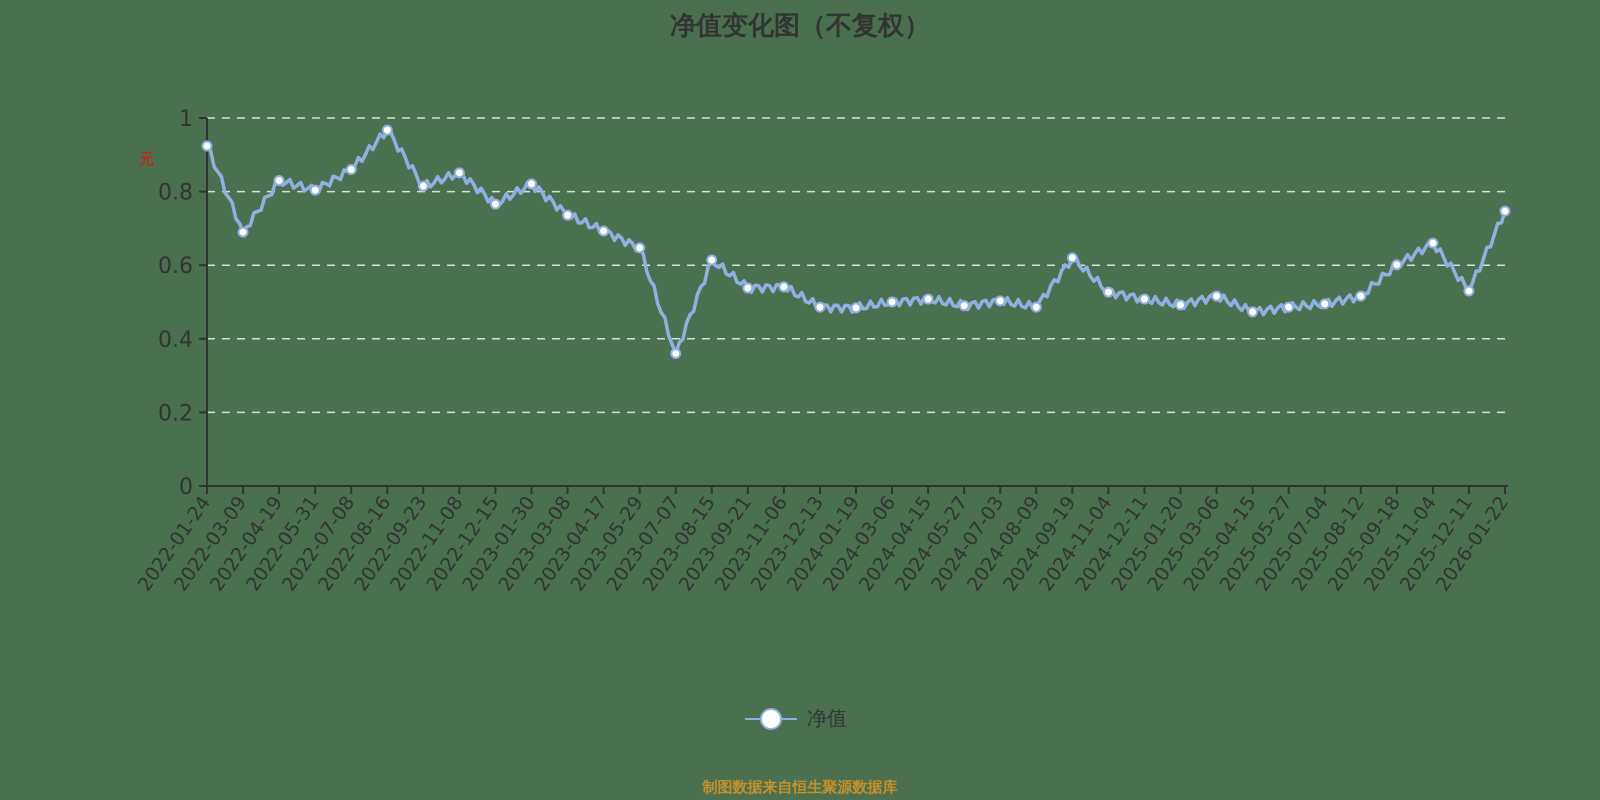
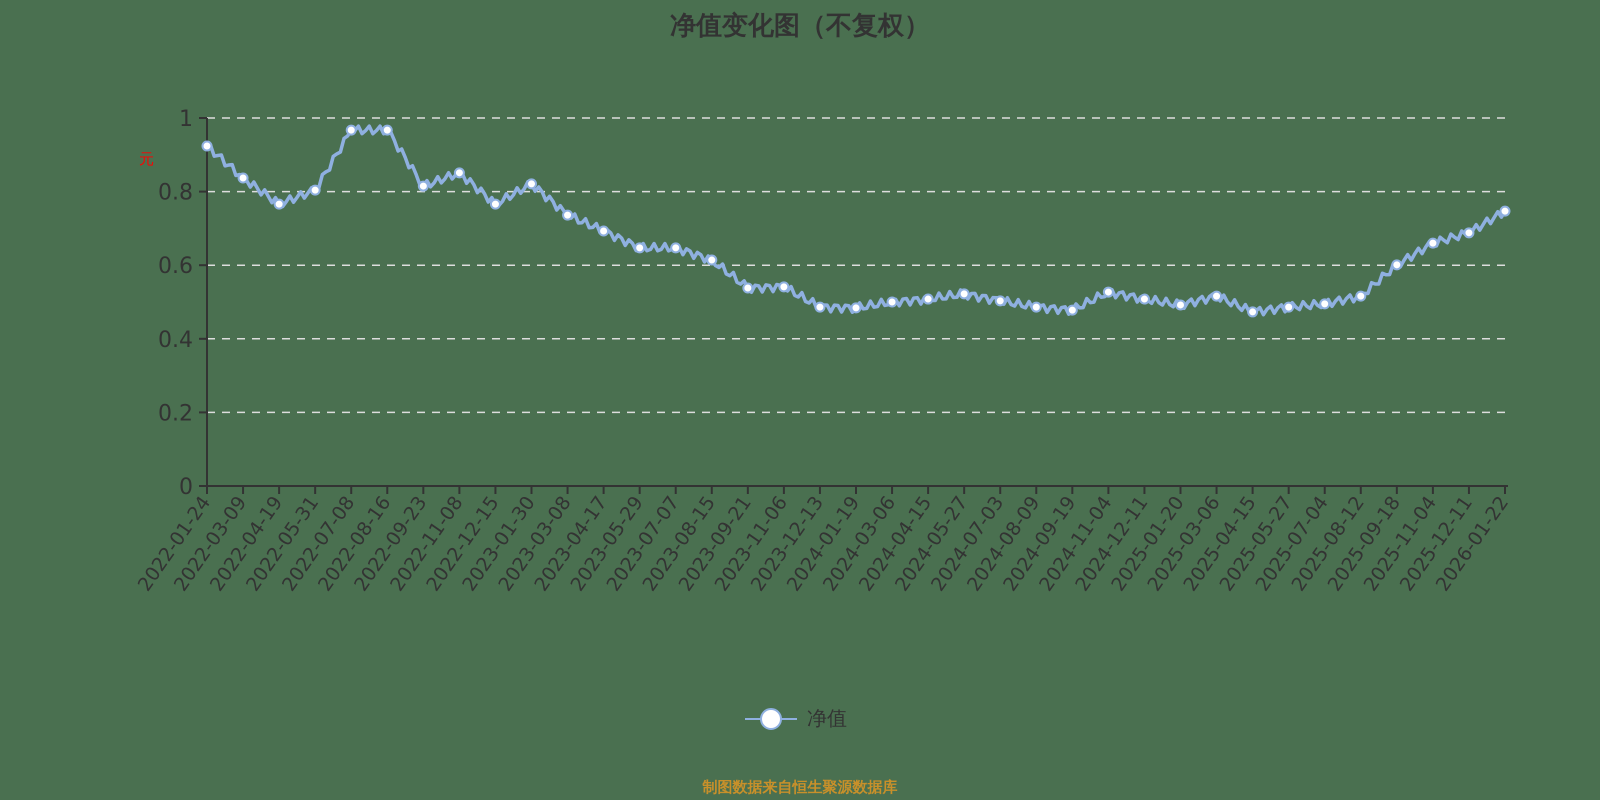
2022-03-09: 0.69 -> 0.84
2022-04-19: 0.83 -> 0.77
2022-07-08: 0.86 -> 0.97
2023-07-07: 0.36 -> 0.65
2024-05-27: 0.49 -> 0.52
2024-09-19: 0.62 -> 0.48
2025-12-11: 0.53 -> 0.69
